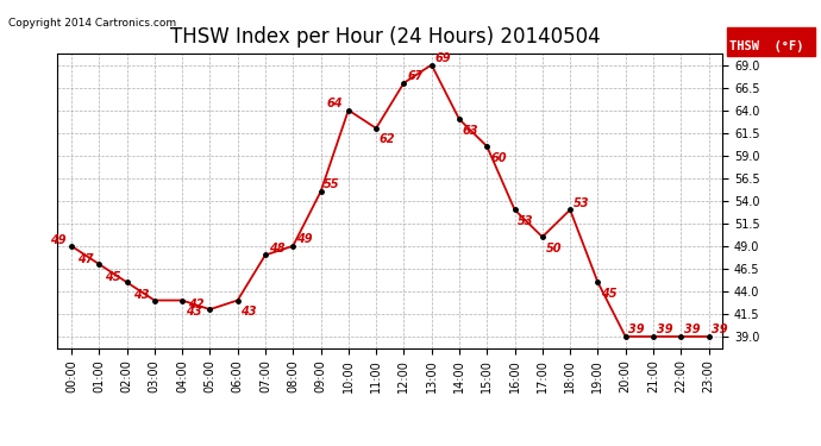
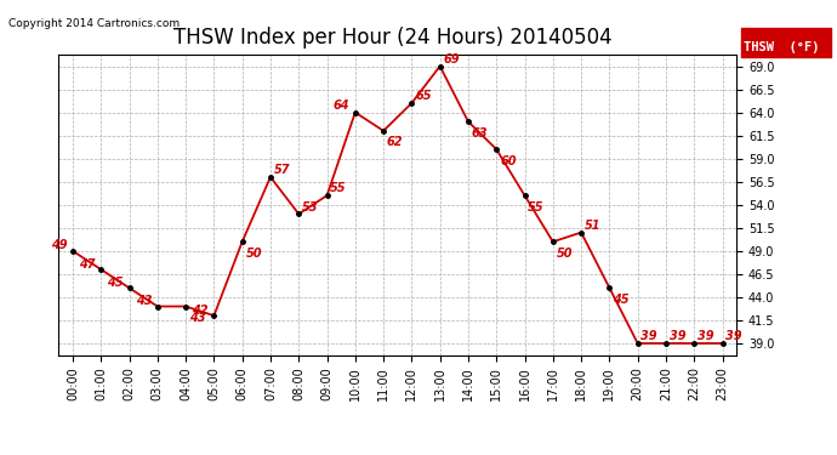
06:00: 43 -> 50
07:00: 48 -> 57
08:00: 49 -> 53
12:00: 67 -> 65
16:00: 53 -> 55
18:00: 53 -> 51
